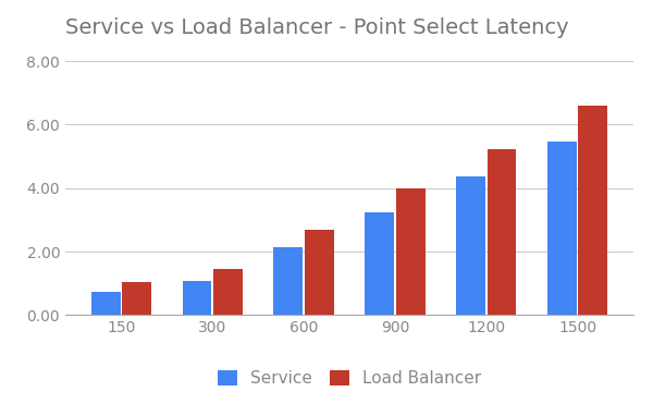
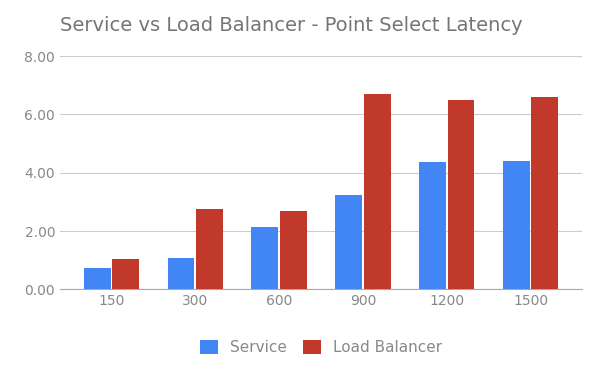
Load Balancer/300: 1.47 -> 2.75
Load Balancer/900: 4.00 -> 6.70
Load Balancer/1200: 5.22 -> 6.50
Service/1500: 5.48 -> 4.40
